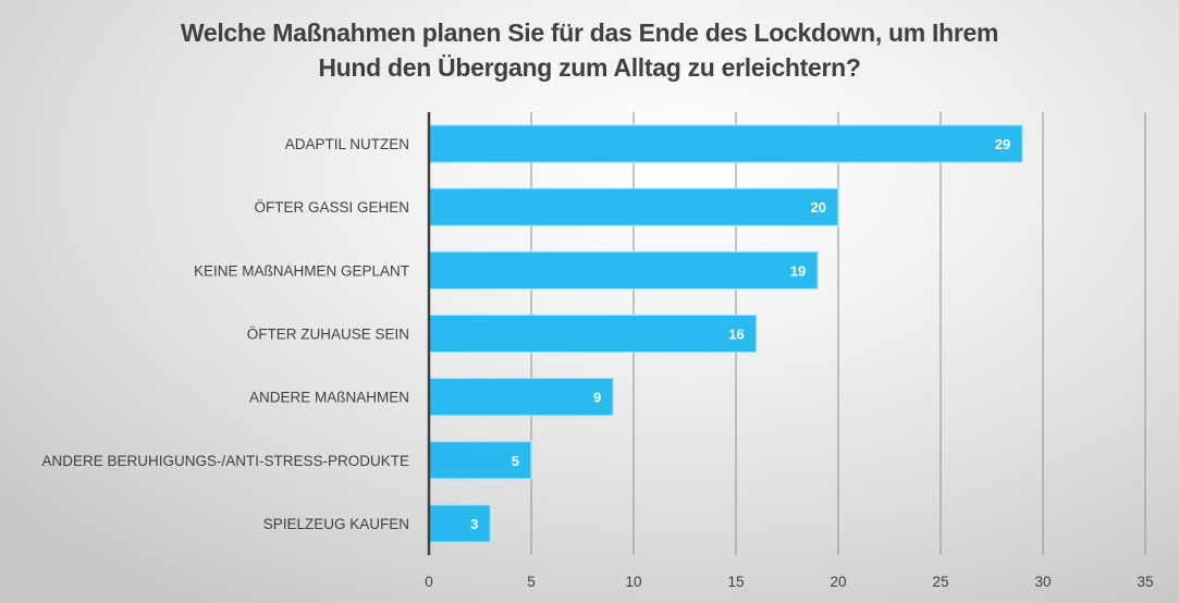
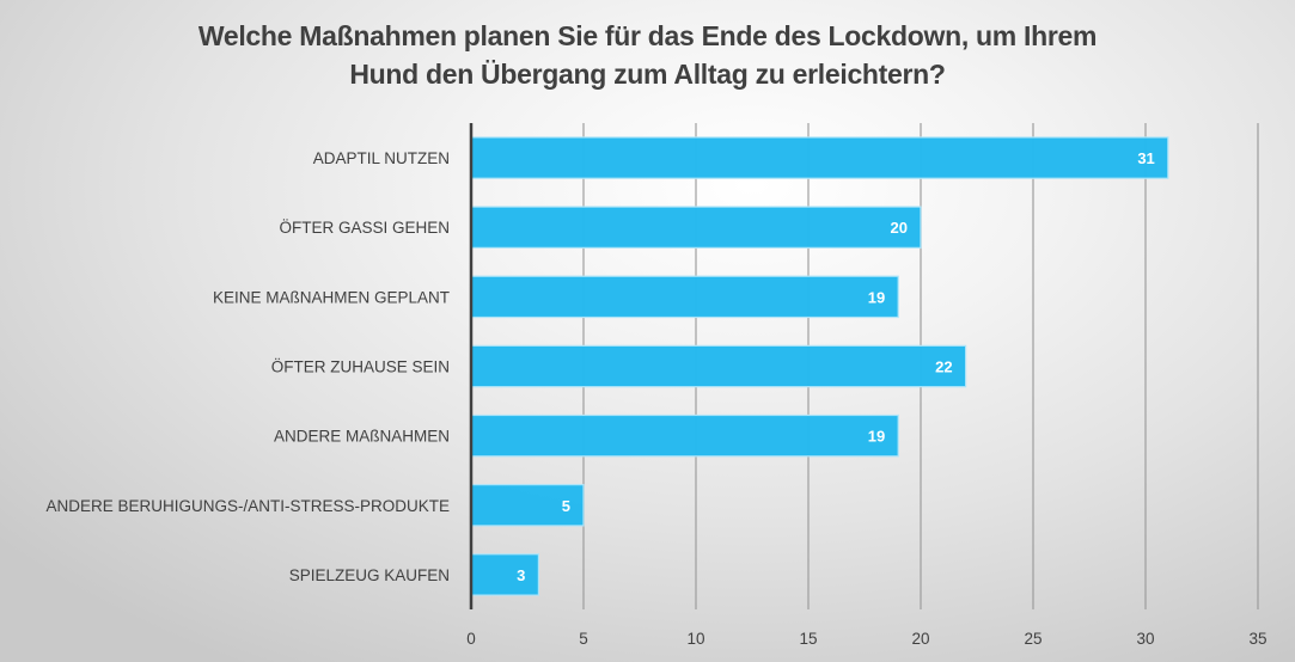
ADAPTIL NUTZEN: 29 -> 31
ÖFTER ZUHAUSE SEIN: 16 -> 22
ANDERE MAßNAHMEN: 9 -> 19
